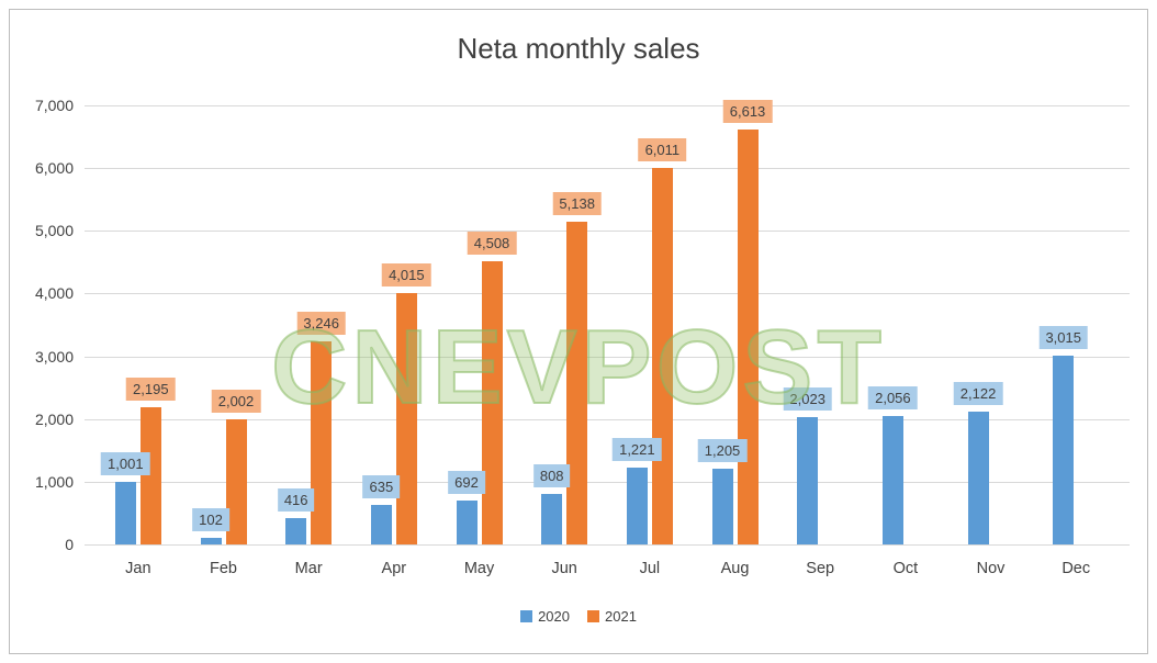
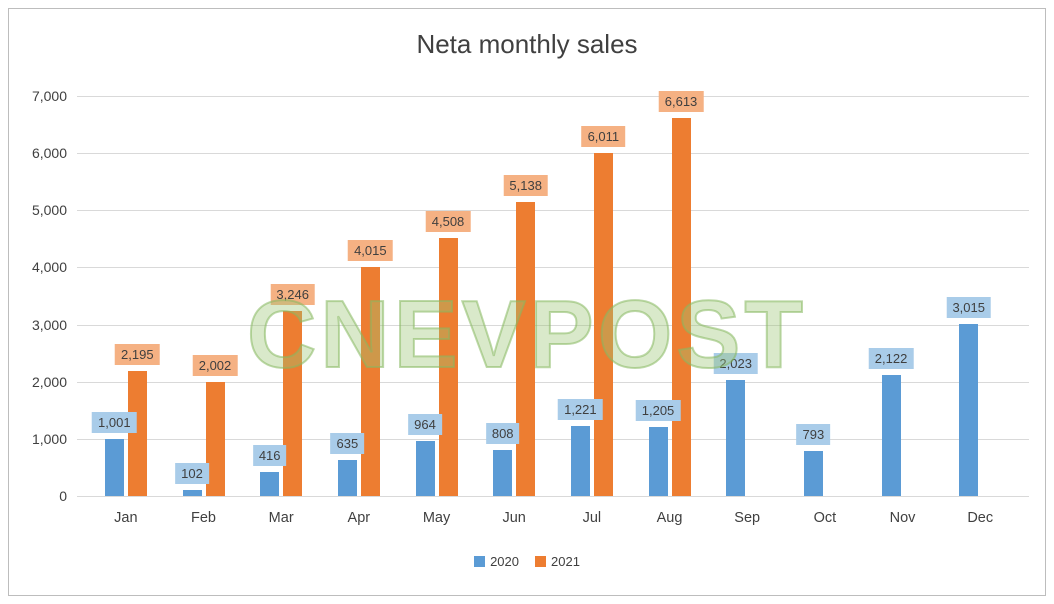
2020/May: 692 -> 964
2020/Oct: 2,056 -> 793
